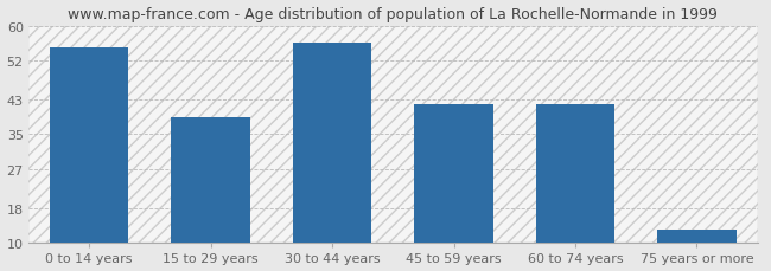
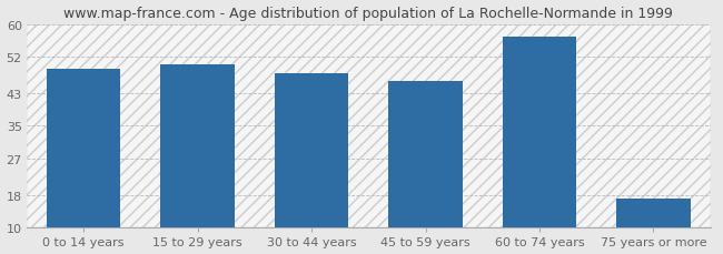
0 to 14 years: 55 -> 49
15 to 29 years: 39 -> 50
30 to 44 years: 56 -> 48
45 to 59 years: 42 -> 46
60 to 74 years: 42 -> 57
75 years or more: 13 -> 17
